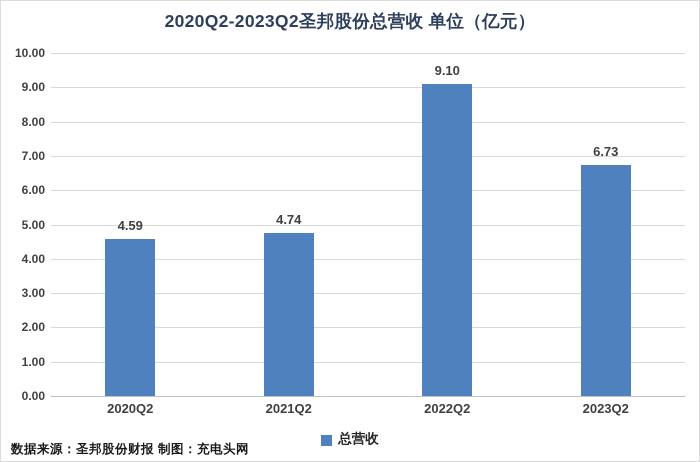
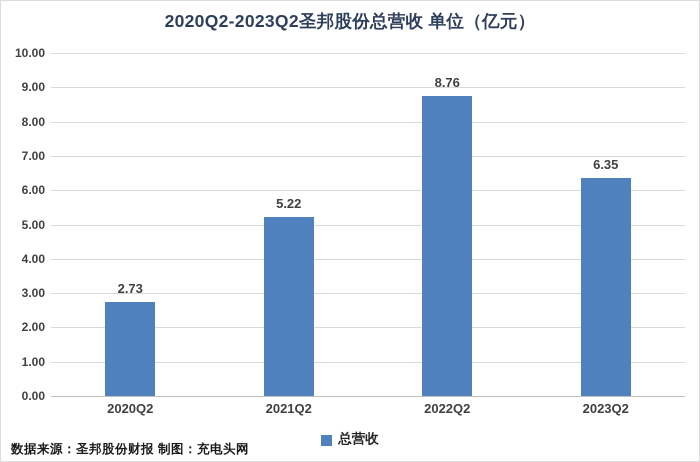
2020Q2: 4.59 -> 2.73
2021Q2: 4.74 -> 5.22
2022Q2: 9.10 -> 8.76
2023Q2: 6.73 -> 6.35
